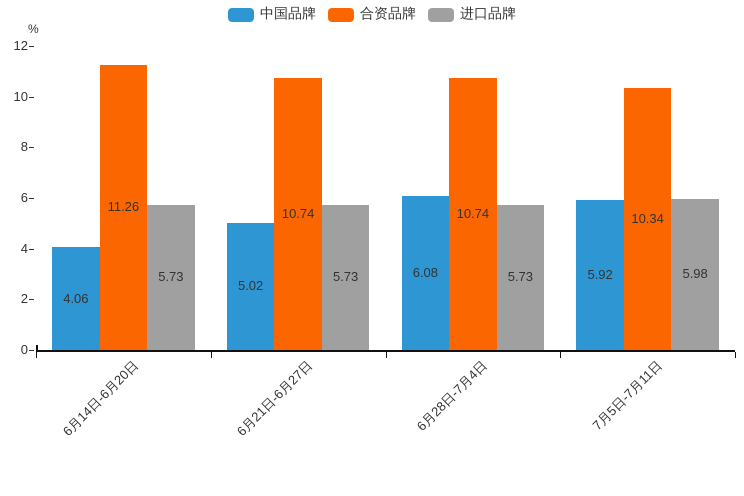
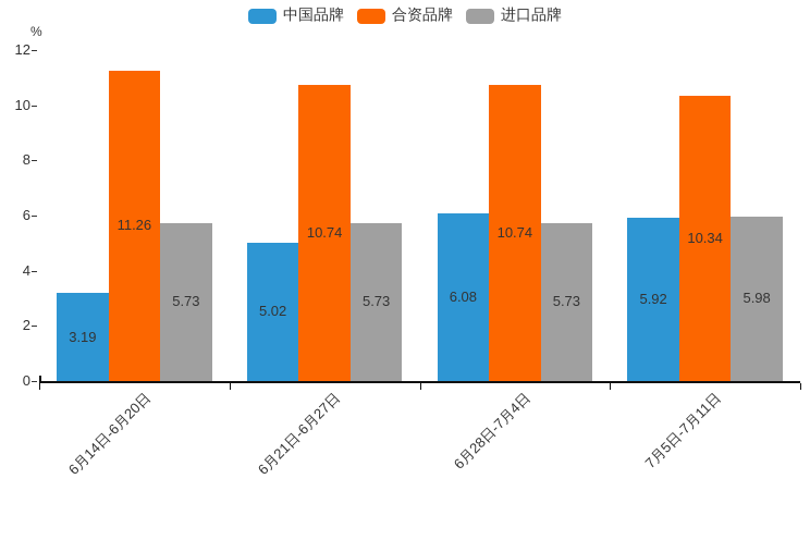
中国品牌/6月14日-6月20日: 4.06 -> 3.19
